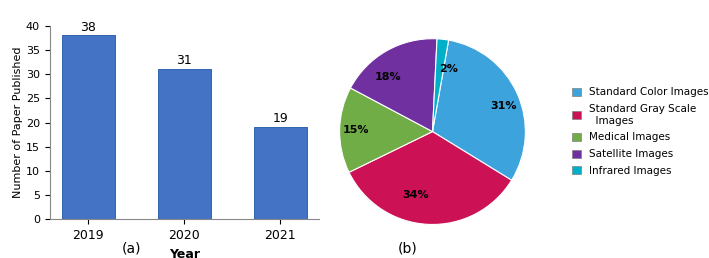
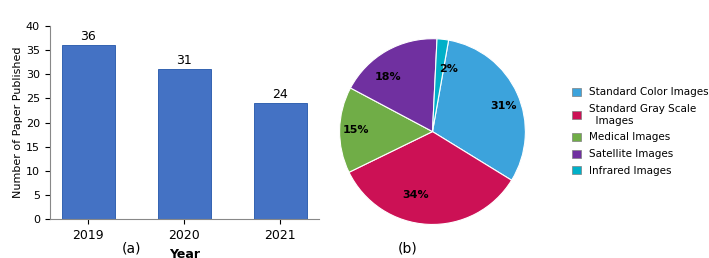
2019: 38 -> 36
2021: 19 -> 24
